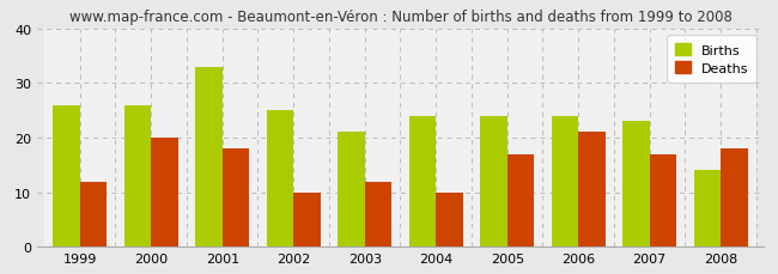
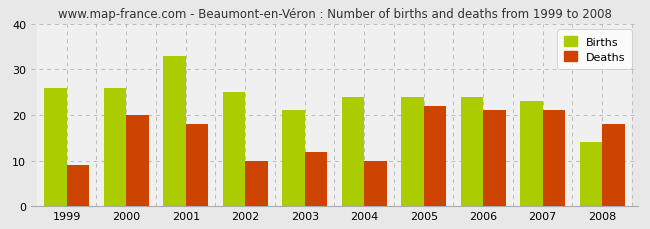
Deaths/1999: 12 -> 9
Deaths/2005: 17 -> 22
Deaths/2007: 17 -> 21
